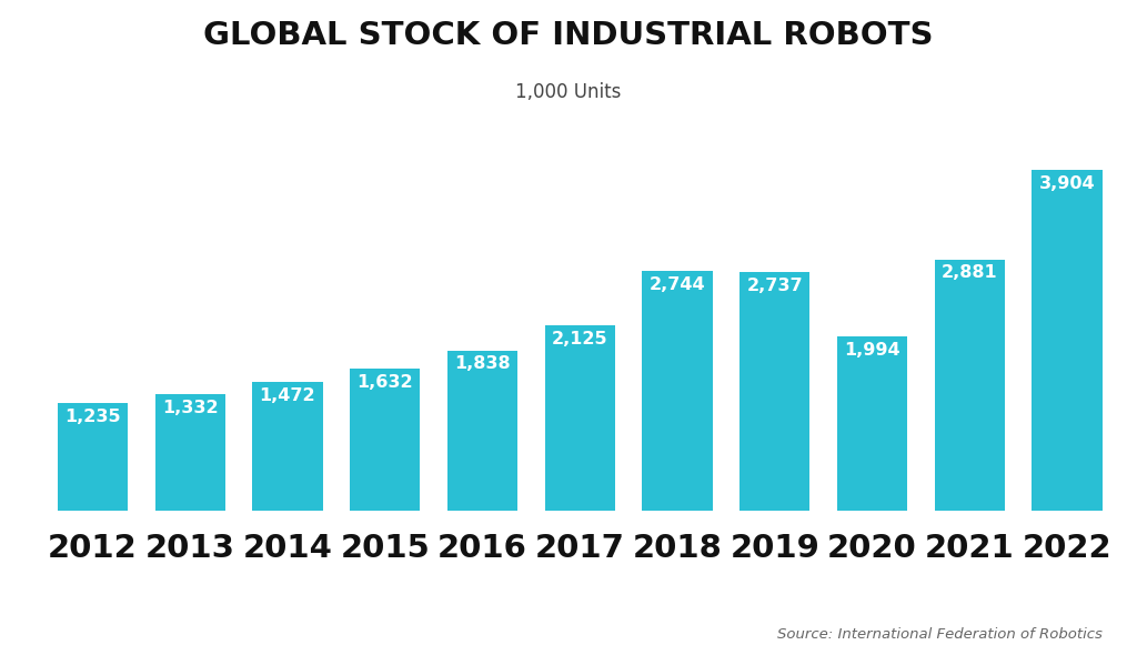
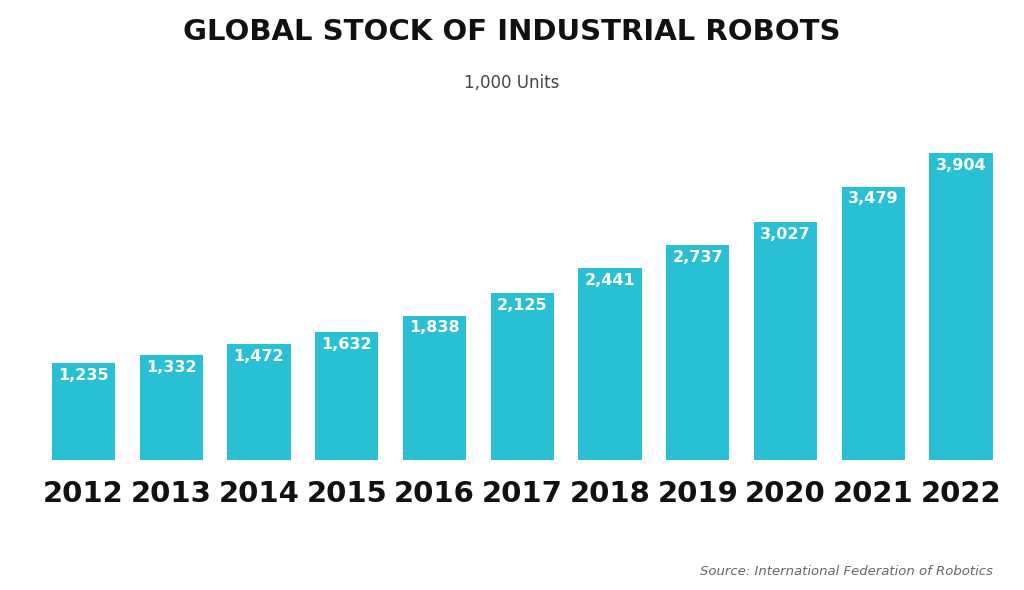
2018: 2,744 -> 2,441
2020: 1,994 -> 3,027
2021: 2,881 -> 3,479
